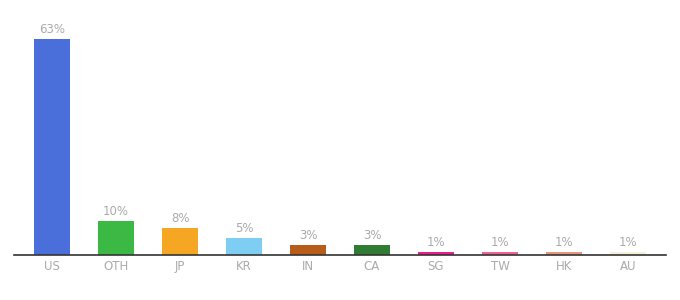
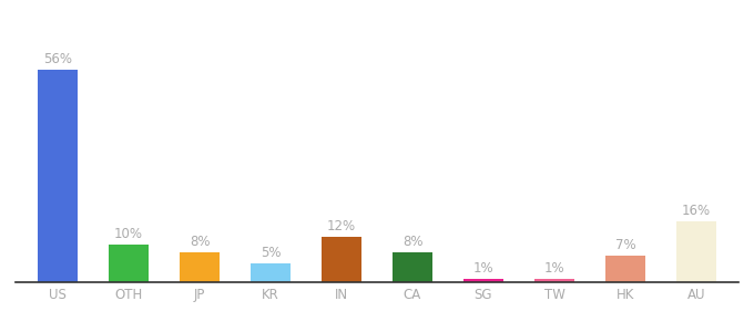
US: 63% -> 56%
IN: 3% -> 12%
CA: 3% -> 8%
HK: 1% -> 7%
AU: 1% -> 16%
